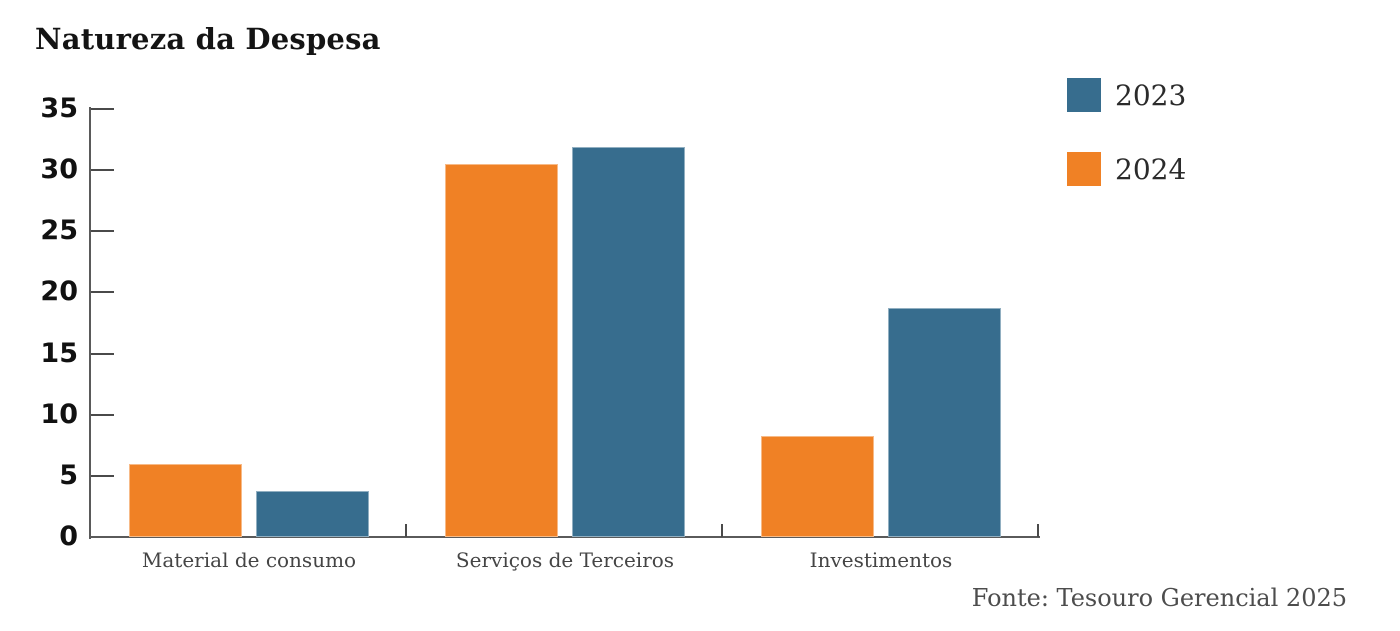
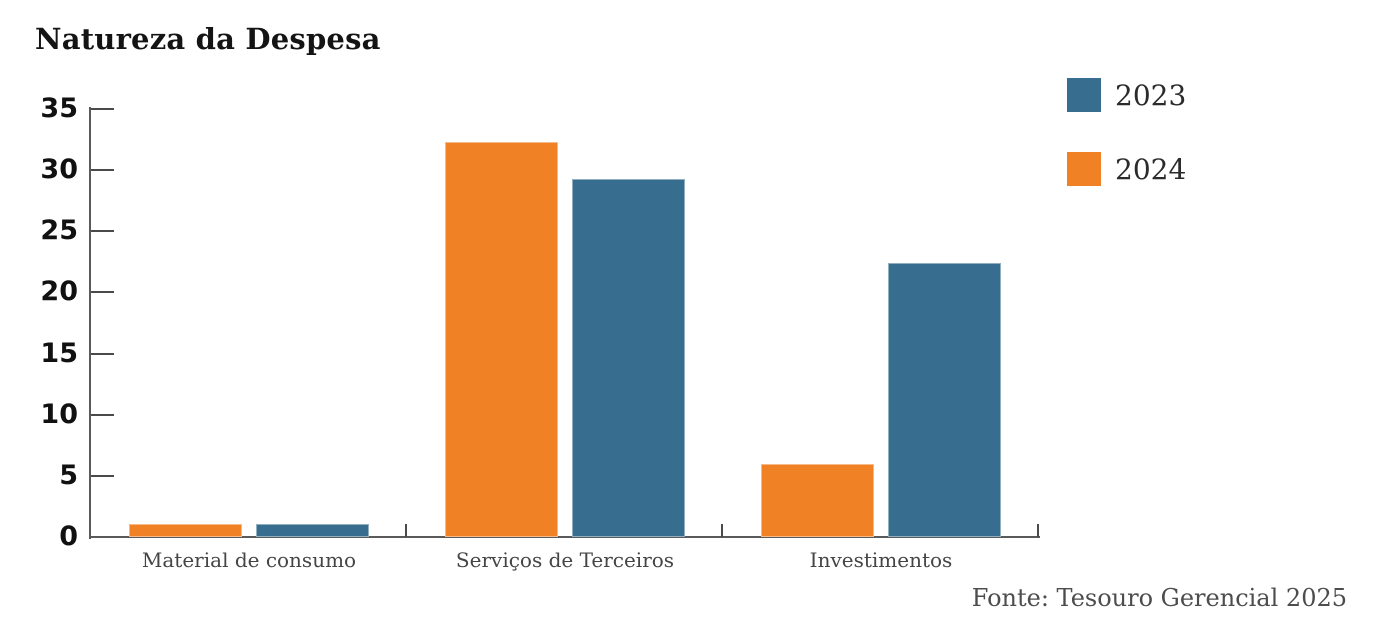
2024/Material de consumo: 6.0 -> 1.1
2023/Material de consumo: 3.8 -> 1.1
2024/Serviços de Terceiros: 30.5 -> 32.3
2023/Serviços de Terceiros: 31.9 -> 29.3
2024/Investimentos: 8.3 -> 6.0
2023/Investimentos: 18.7 -> 22.4
